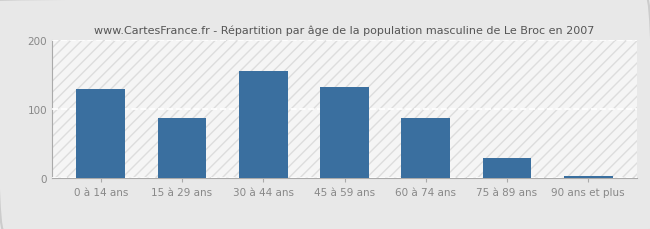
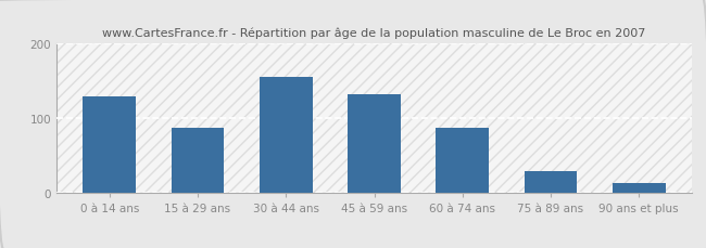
90 ans et plus: 3 -> 14
